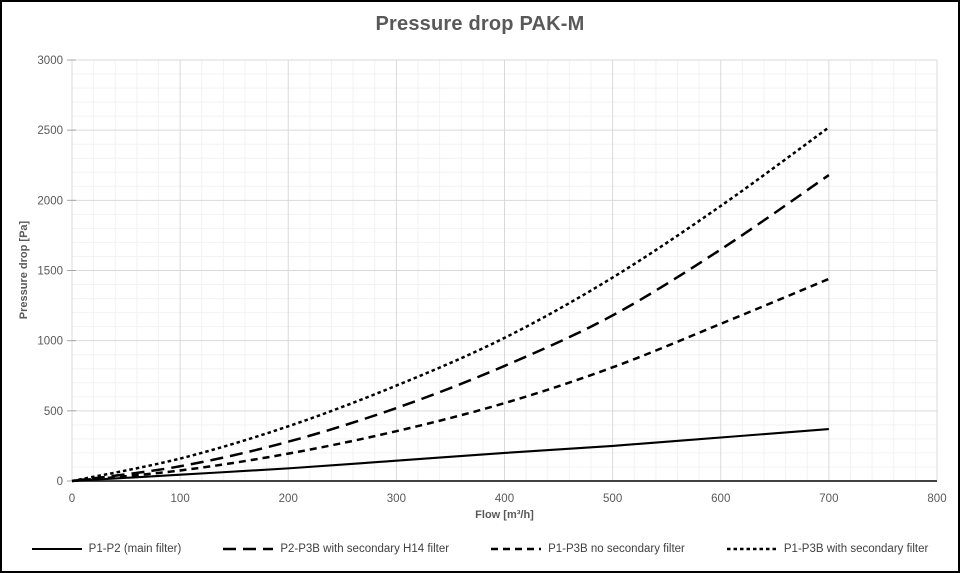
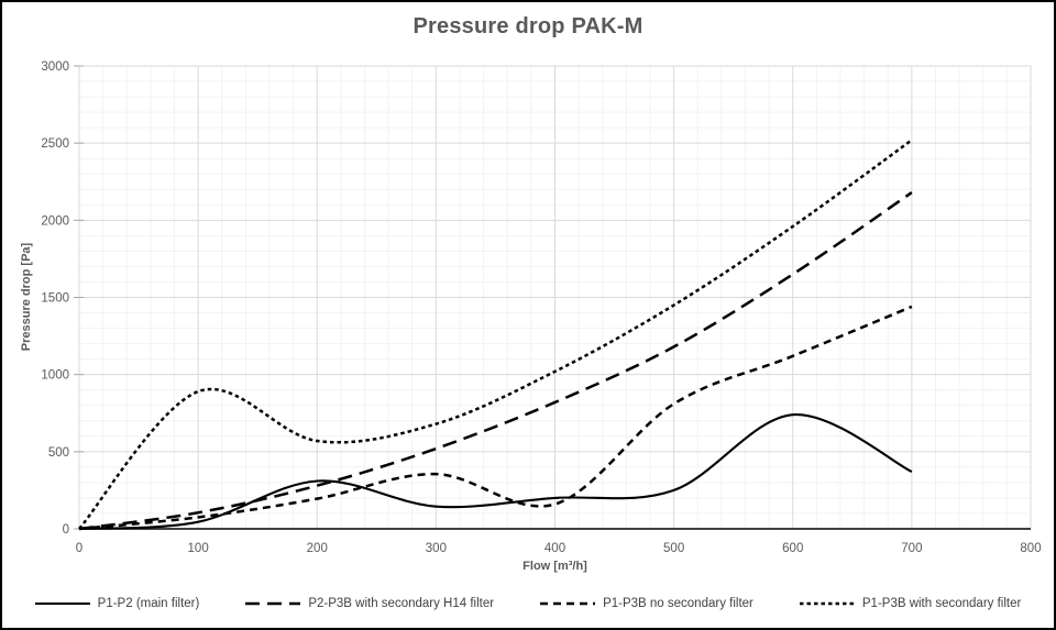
P1-P3B with secondary filter/100: 160 -> 890
P1-P2 (main filter)/200: 90 -> 310
P1-P3B with secondary filter/200: 390 -> 570
P1-P3B no secondary filter/400: 560 -> 160
P1-P2 (main filter)/600: 310 -> 740
